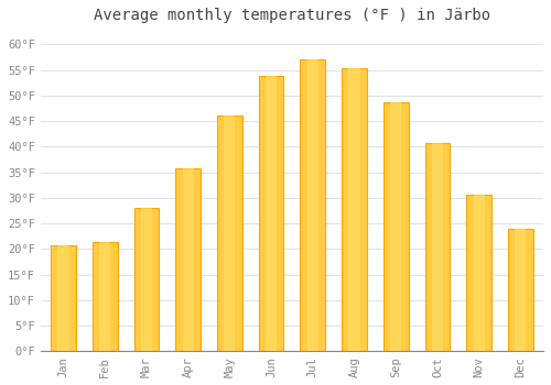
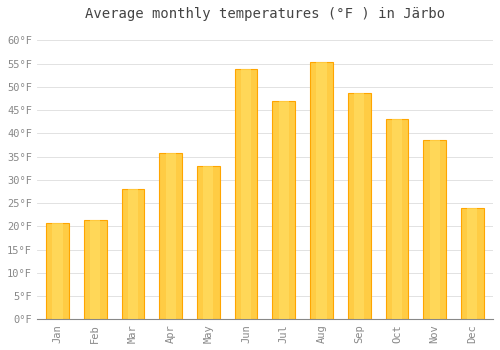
May: 46.0°F -> 33.0°F
Jul: 57.0°F -> 47.0°F
Oct: 40.8°F -> 43.0°F
Nov: 30.7°F -> 38.5°F
